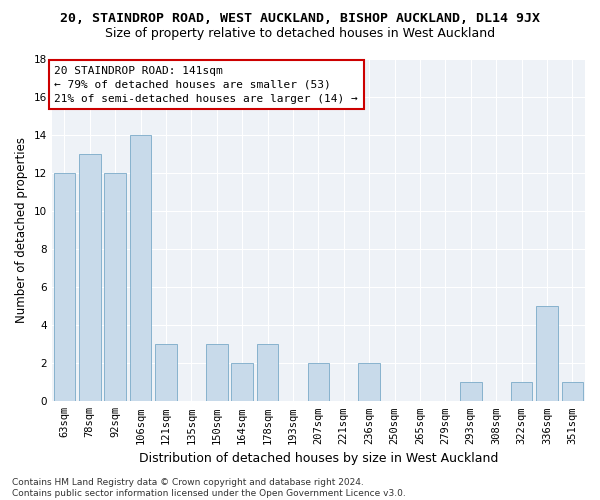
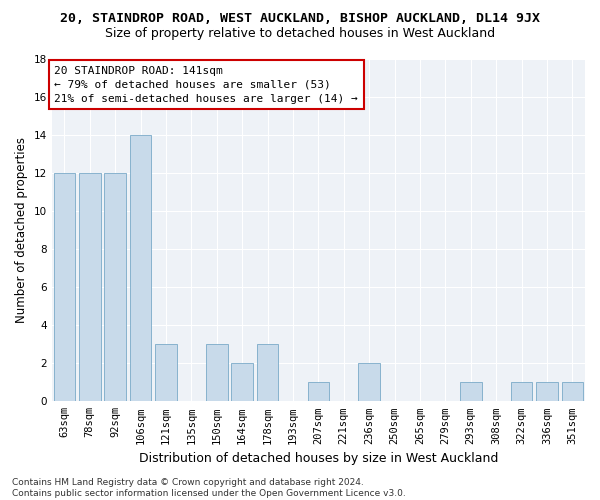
78sqm: 13 -> 12
207sqm: 2 -> 1
336sqm: 5 -> 1
